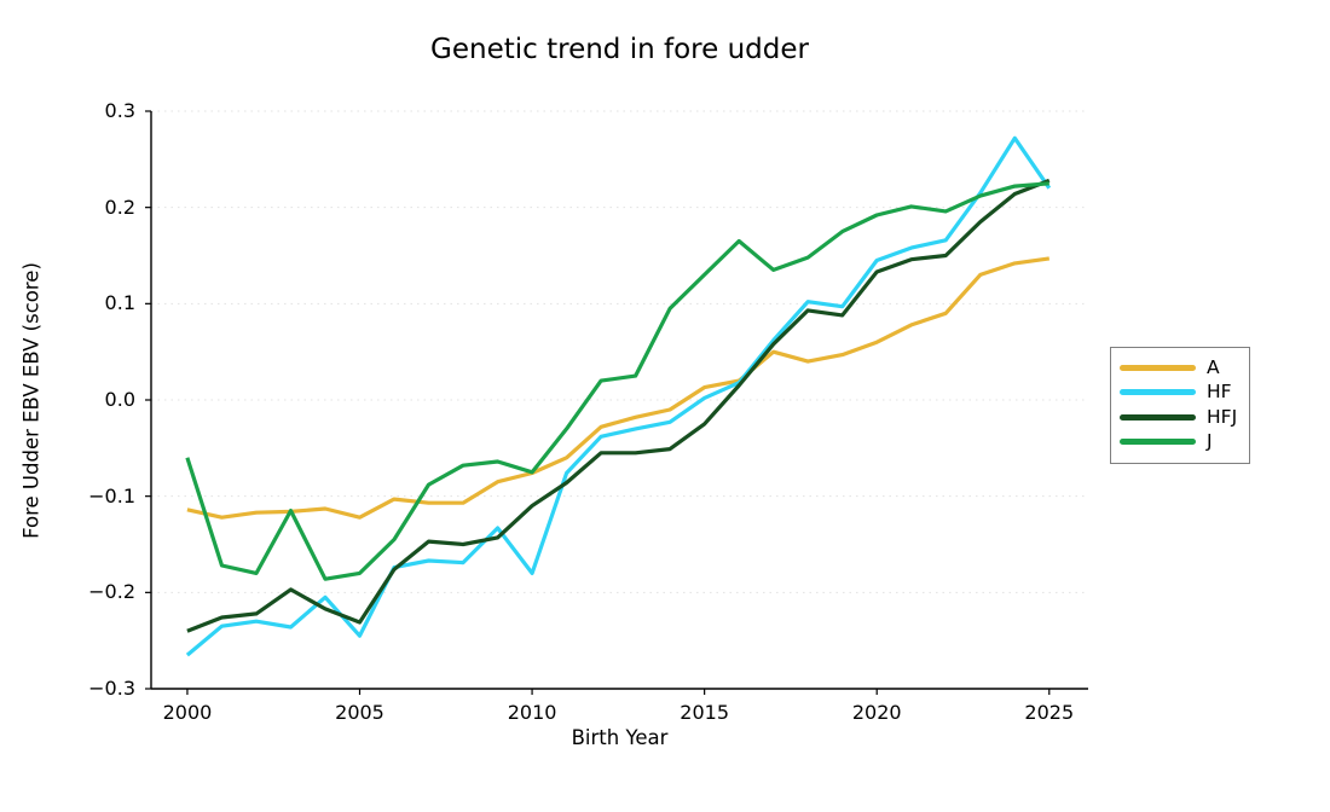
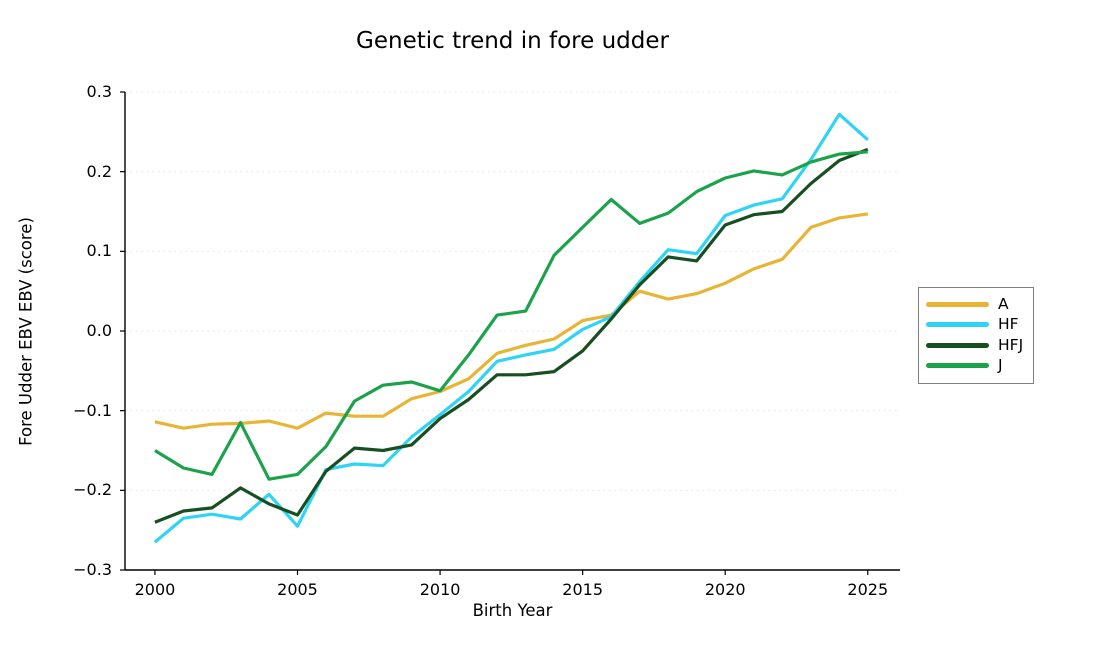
J/2000: -0.06 -> -0.15
HF/2010: -0.18 -> -0.10
HF/2025: 0.22 -> 0.24
